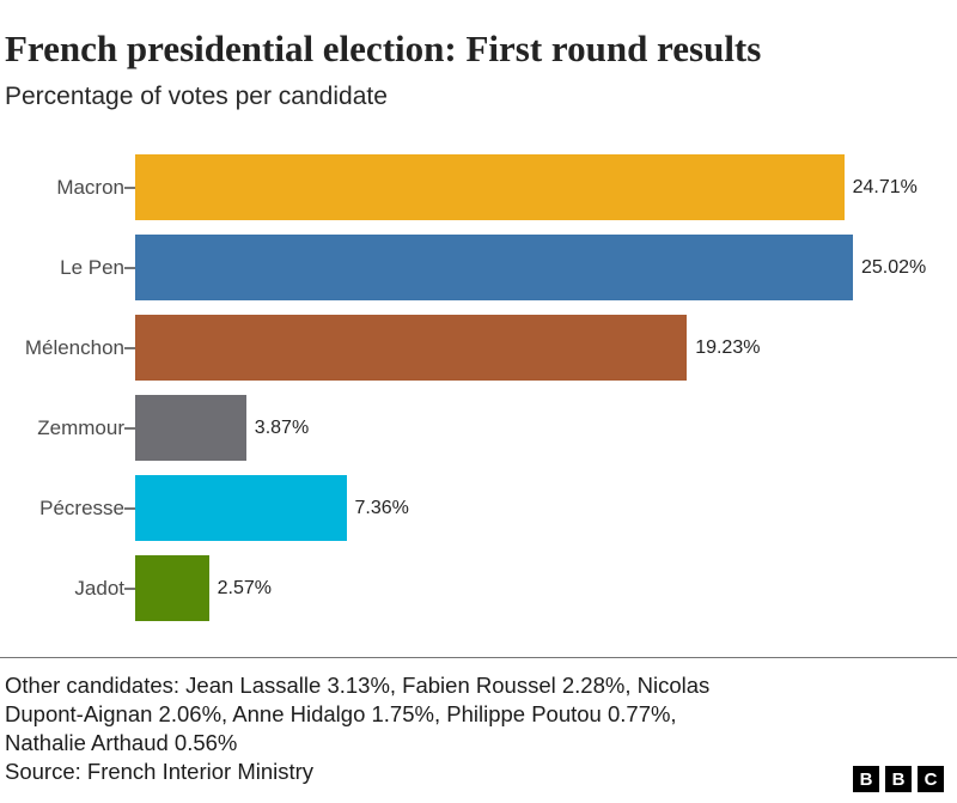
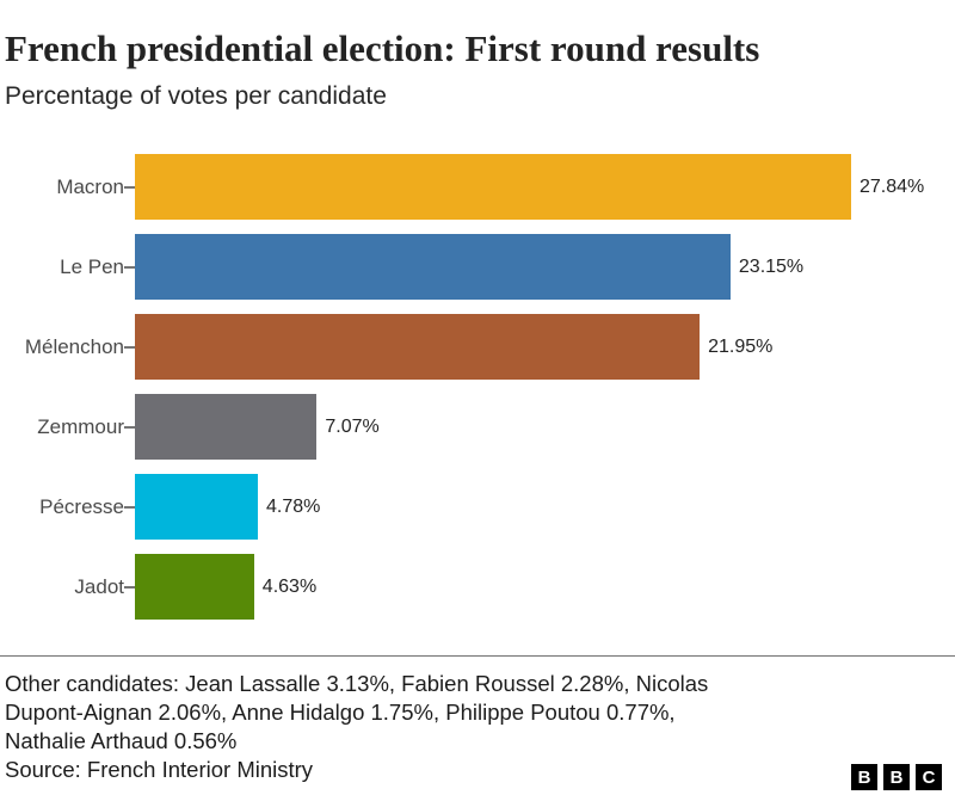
Macron: 24.71% -> 27.84%
Le Pen: 25.02% -> 23.15%
Mélenchon: 19.23% -> 21.95%
Zemmour: 3.87% -> 7.07%
Pécresse: 7.36% -> 4.78%
Jadot: 2.57% -> 4.63%
